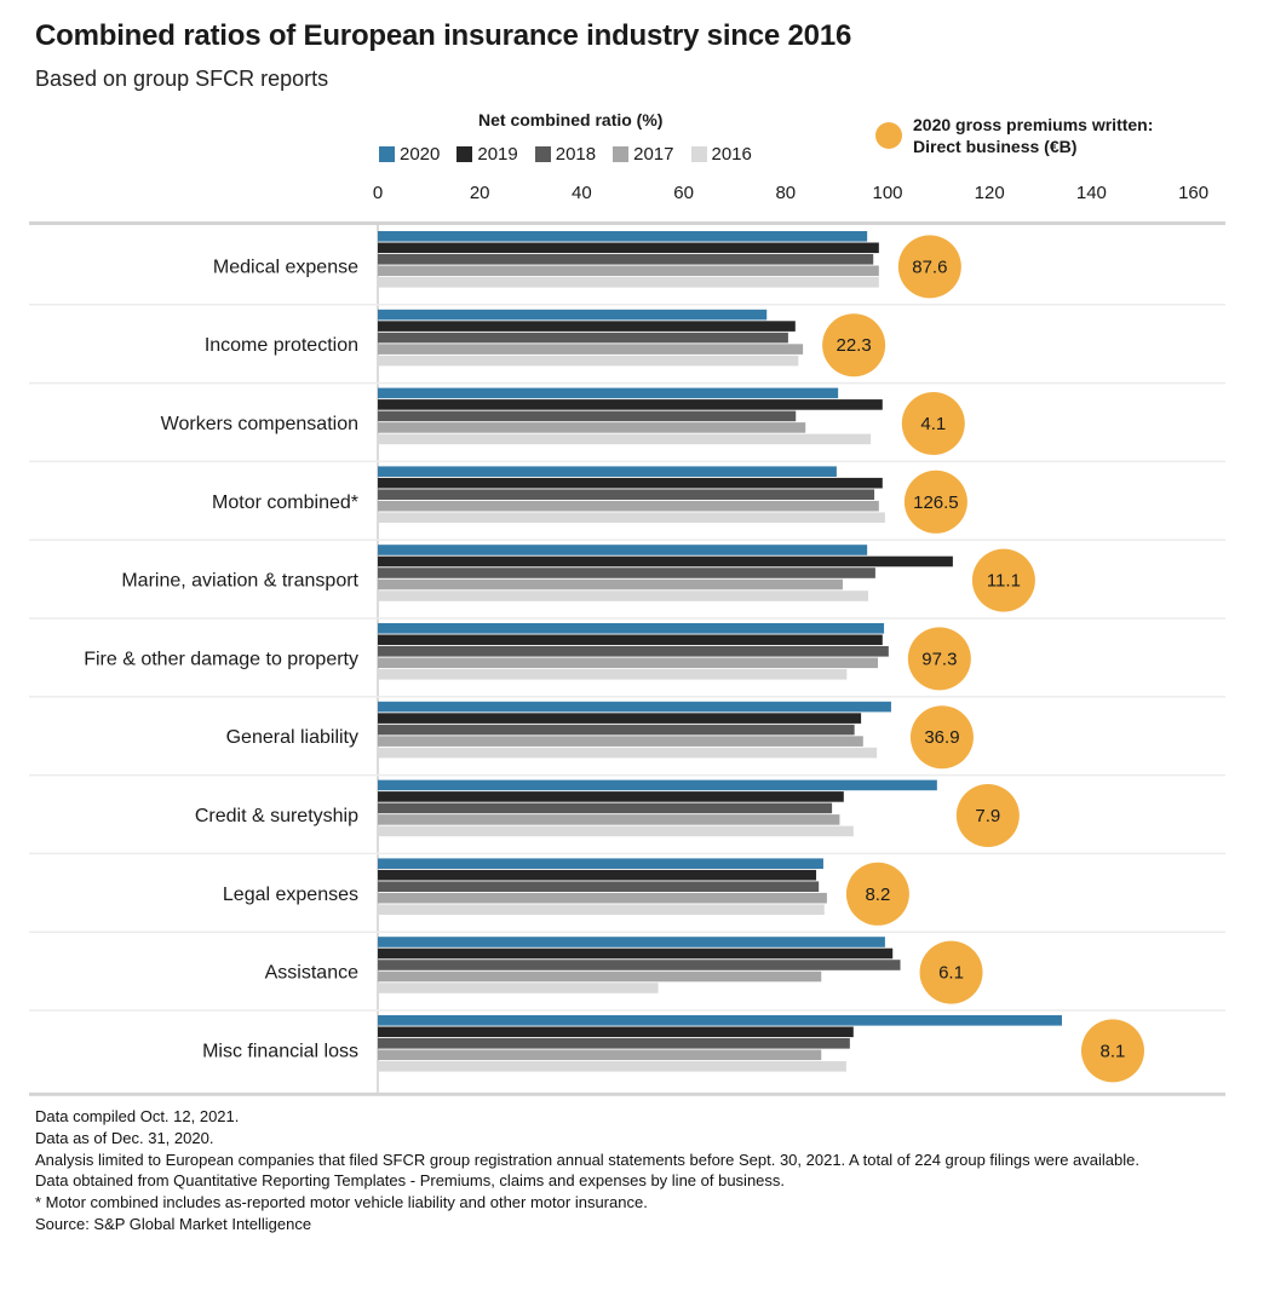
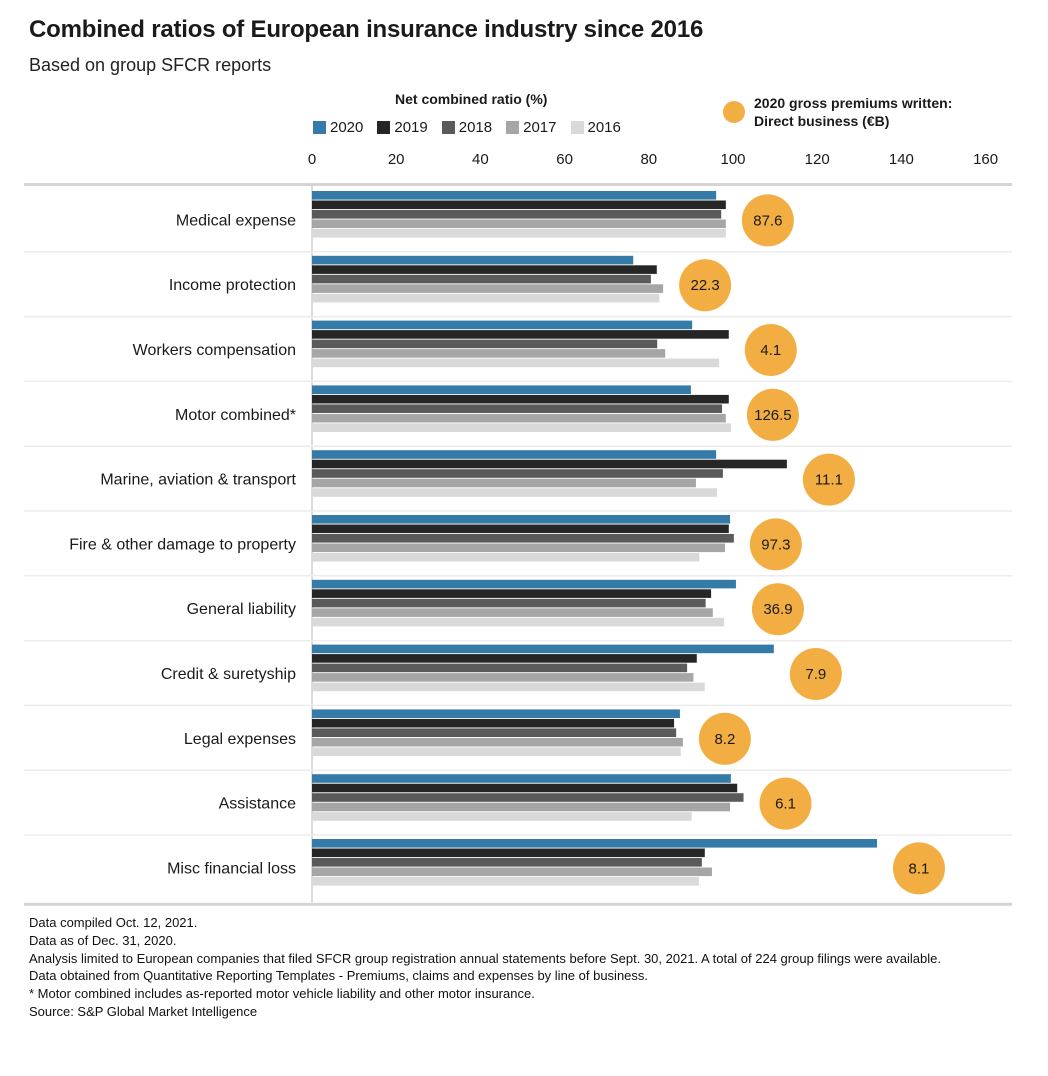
2017/Assistance: 87 -> 99
2016/Assistance: 55 -> 90
2017/Misc financial loss: 87 -> 95
